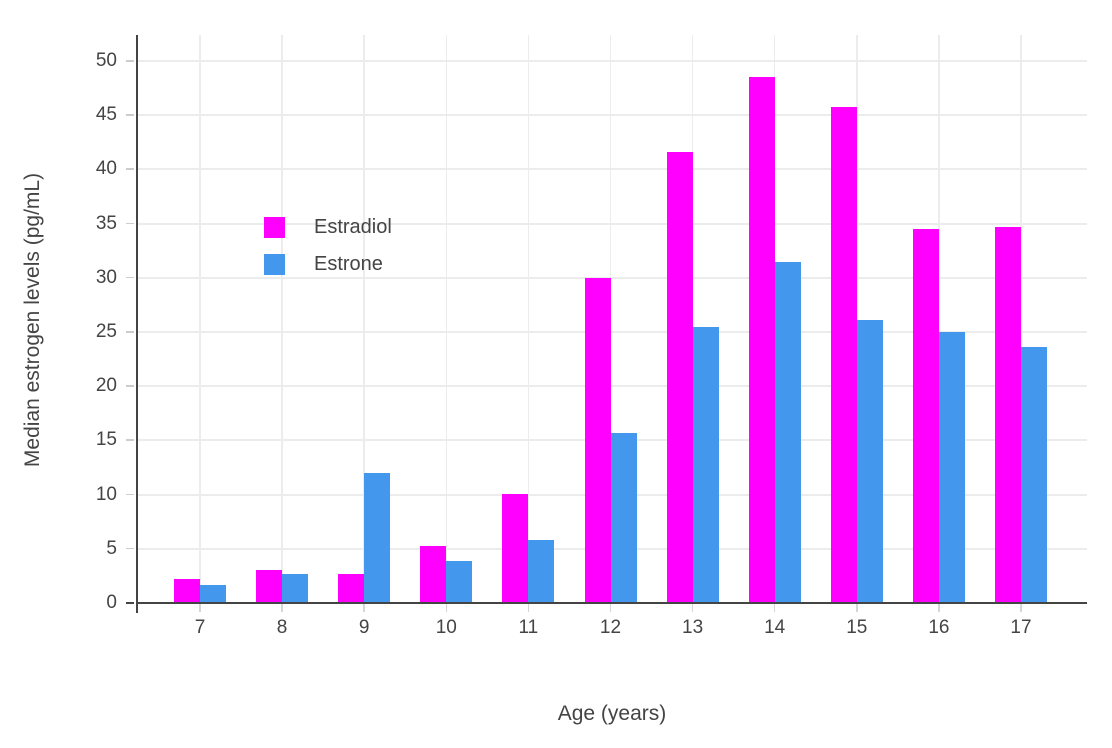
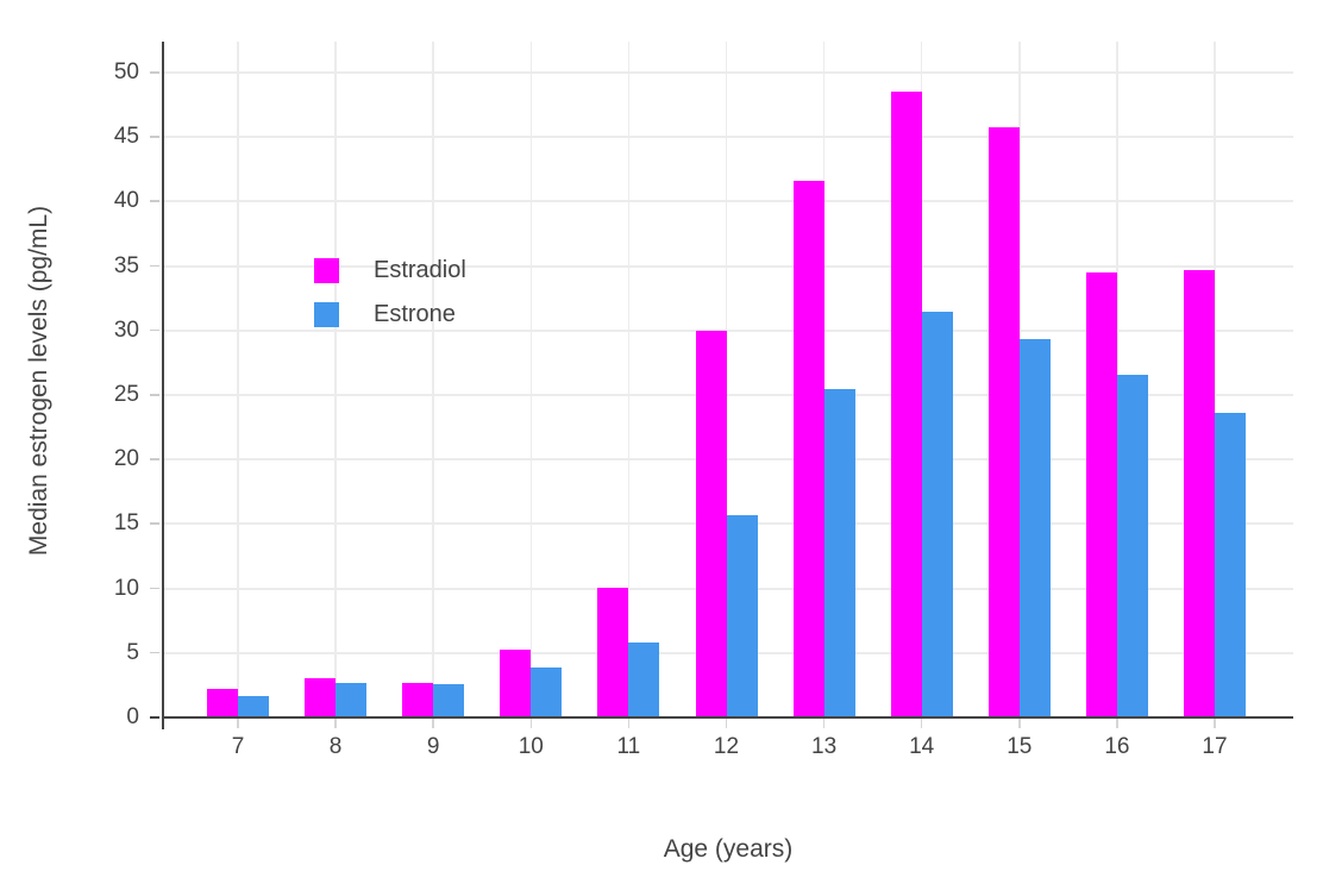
Estrone/9: 12.0 -> 2.6
Estrone/15: 26.1 -> 29.3
Estrone/16: 25.0 -> 26.6
